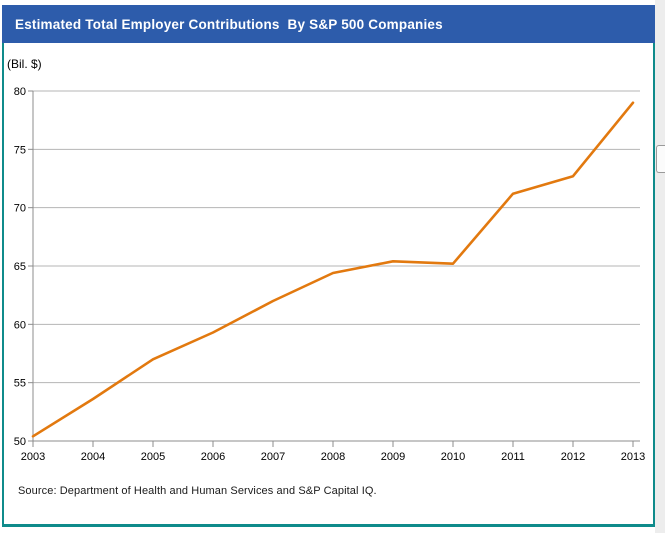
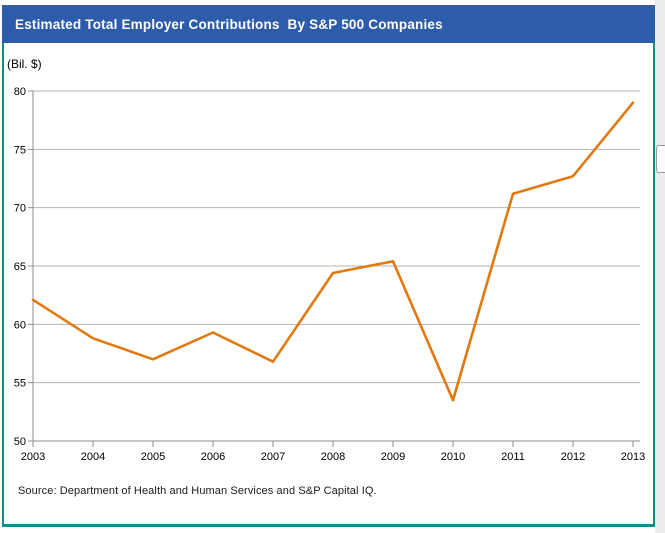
2003: 50.4 -> 62.1
2004: 53.6 -> 58.8
2007: 62.0 -> 56.8
2010: 65.2 -> 53.5
